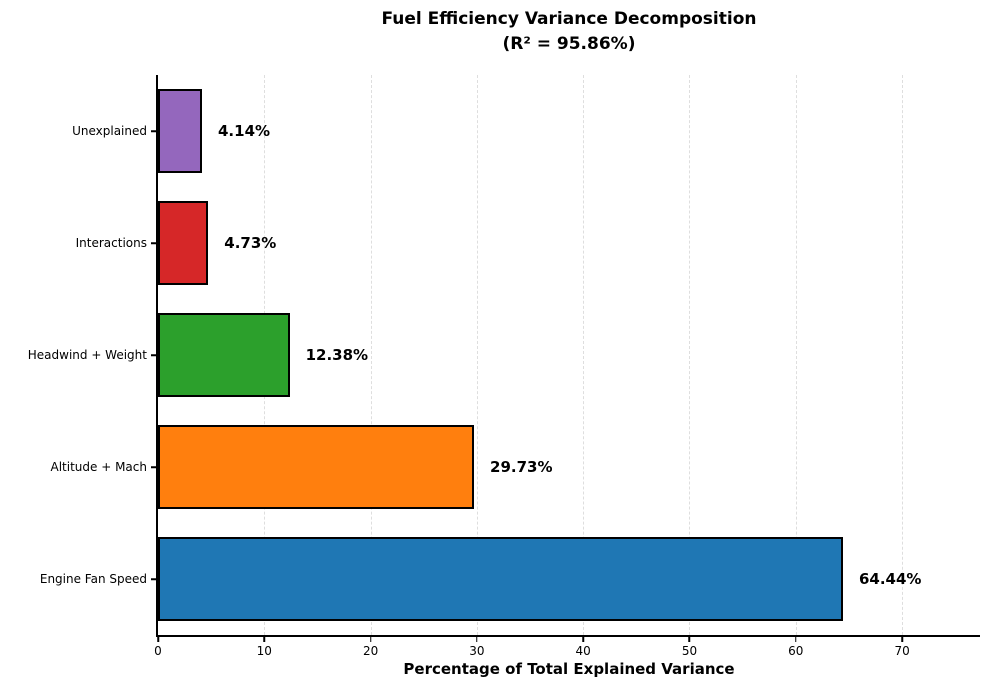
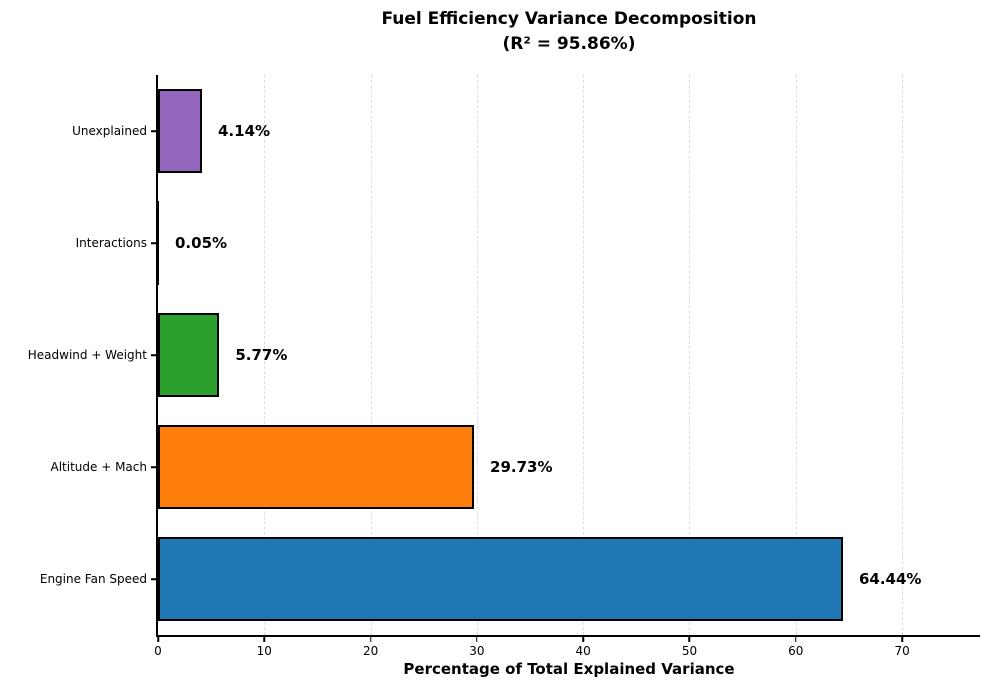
Interactions: 4.73% -> 0.05%
Headwind + Weight: 12.38% -> 5.77%
